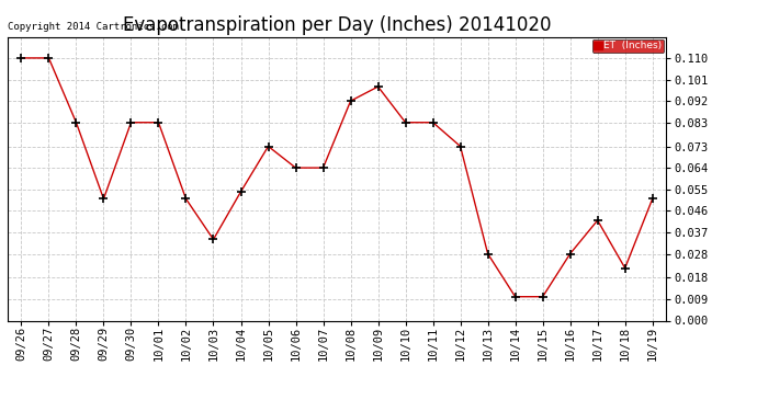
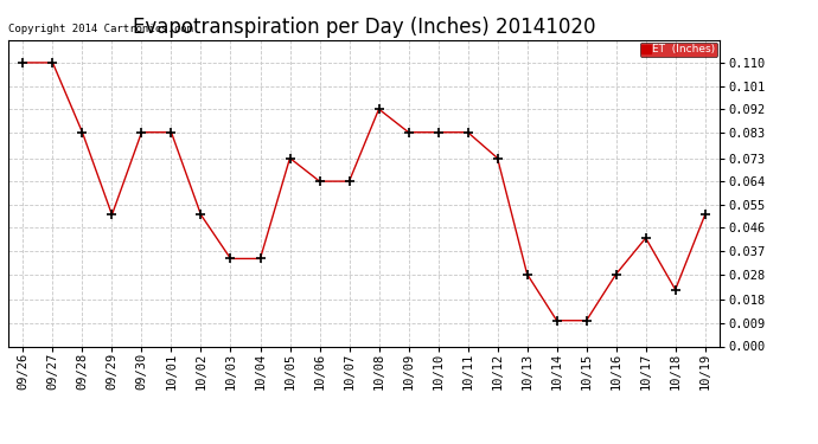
10/04: 0.054 -> 0.034
10/09: 0.098 -> 0.083
